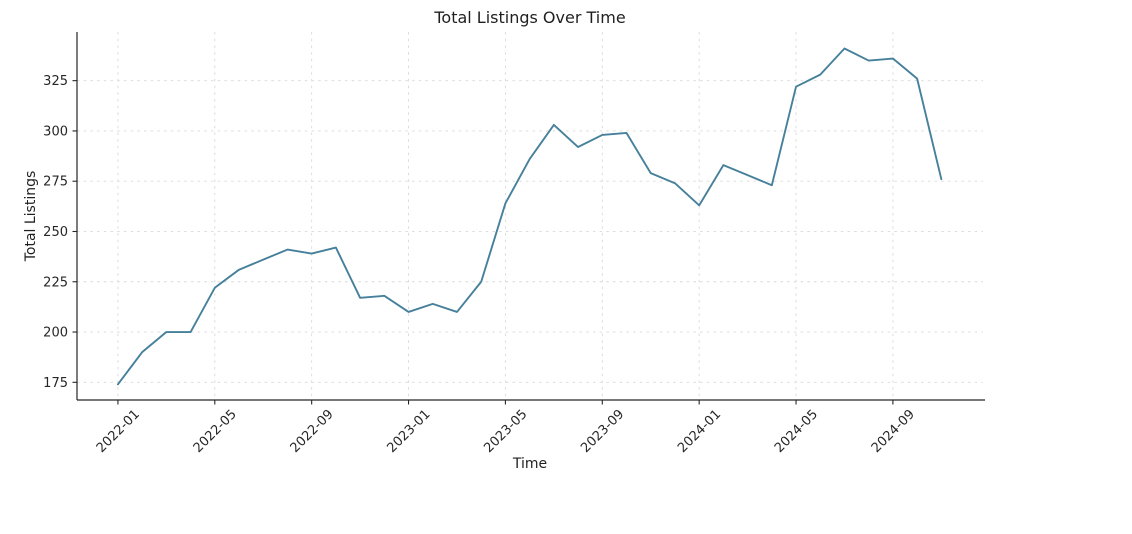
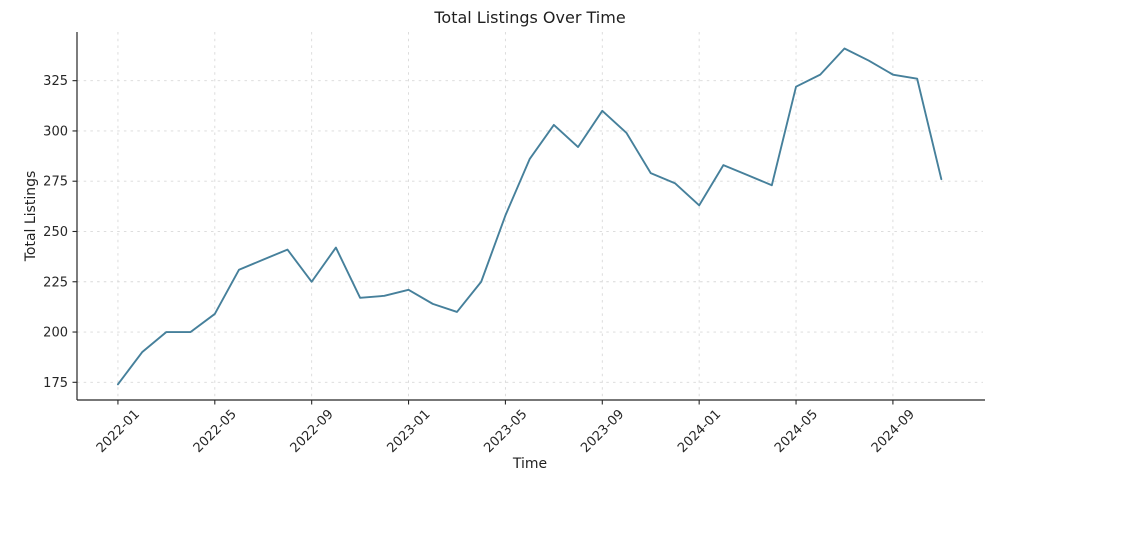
2022-05: 222 -> 209
2022-09: 239 -> 225
2023-01: 210 -> 221
2023-05: 264 -> 258
2023-09: 298 -> 310
2024-09: 336 -> 328
